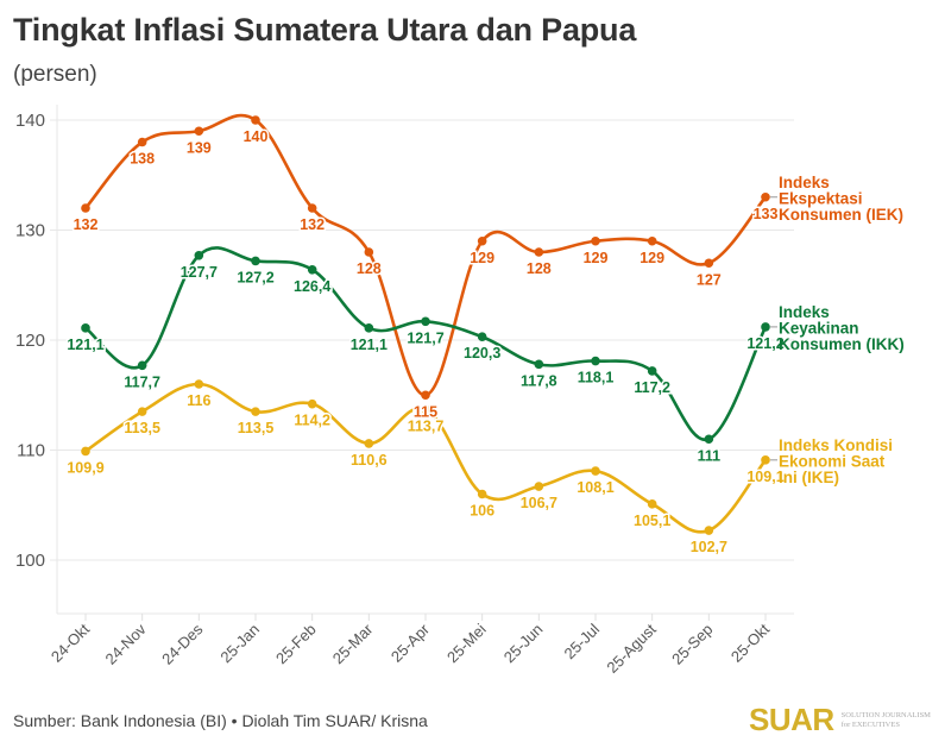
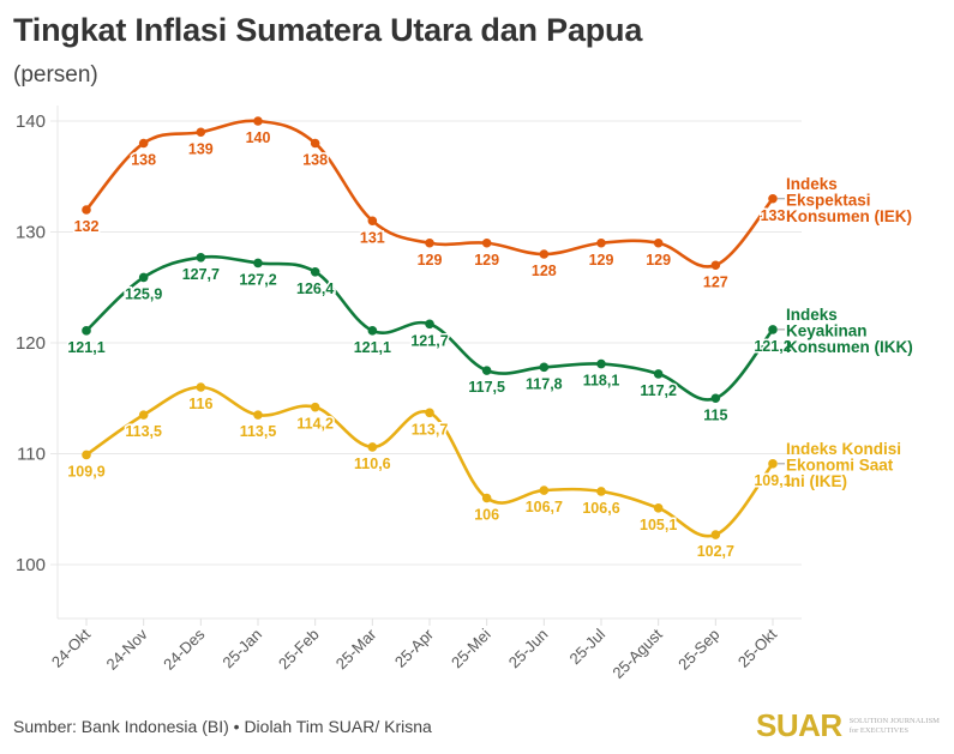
Indeks Keyakinan Konsumen (IKK)/24-Nov: 117,7 -> 125,9
Indeks Ekspektasi Konsumen (IEK)/25-Feb: 132 -> 138
Indeks Ekspektasi Konsumen (IEK)/25-Mar: 128 -> 131
Indeks Ekspektasi Konsumen (IEK)/25-Apr: 115 -> 129
Indeks Keyakinan Konsumen (IKK)/25-Mei: 120,3 -> 117,5
Indeks Kondisi Ekonomi Saat Ini (IKE)/25-Jul: 108,1 -> 106,6
Indeks Keyakinan Konsumen (IKK)/25-Sep: 111 -> 115
